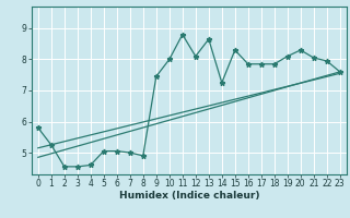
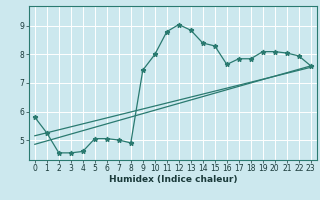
12: 8.10 -> 9.05
13: 8.65 -> 8.85
14: 7.25 -> 8.40
16: 7.85 -> 7.65
20: 8.30 -> 8.10
